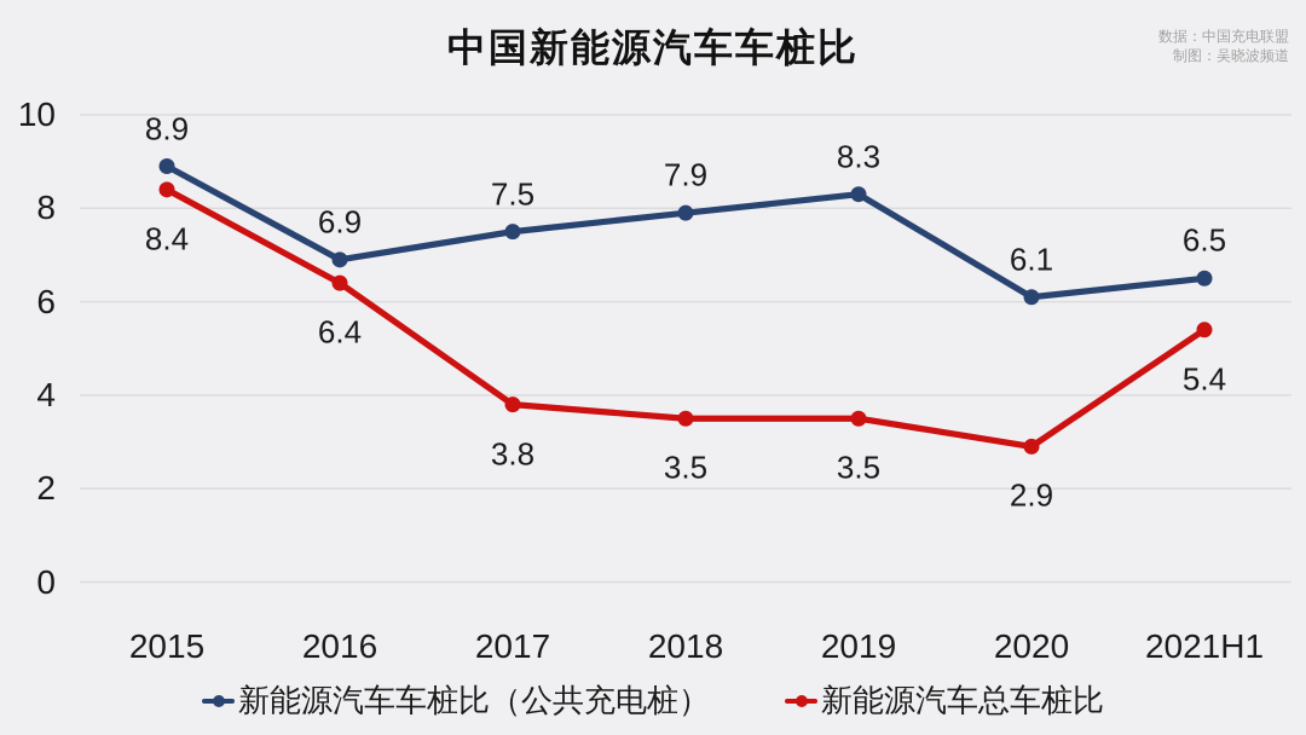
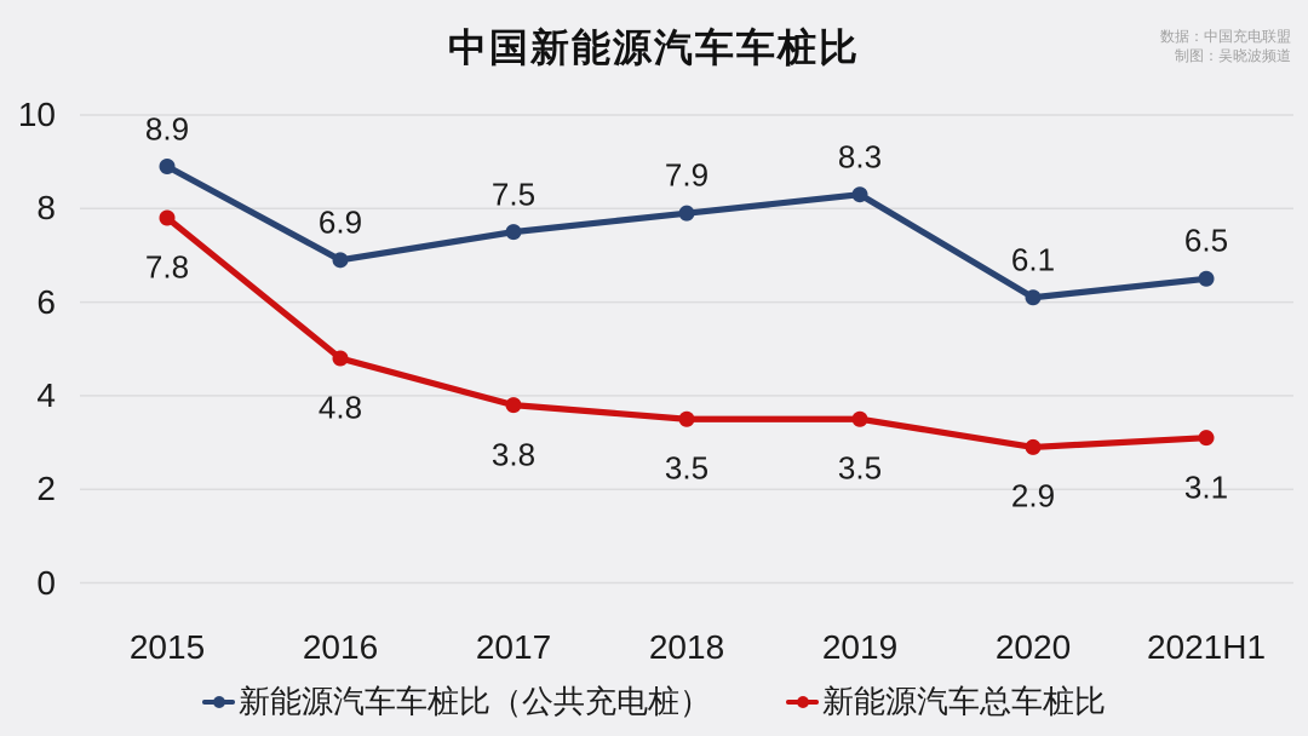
新能源汽车总车桩比/2015: 8.4 -> 7.8
新能源汽车总车桩比/2016: 6.4 -> 4.8
新能源汽车总车桩比/2021H1: 5.4 -> 3.1
